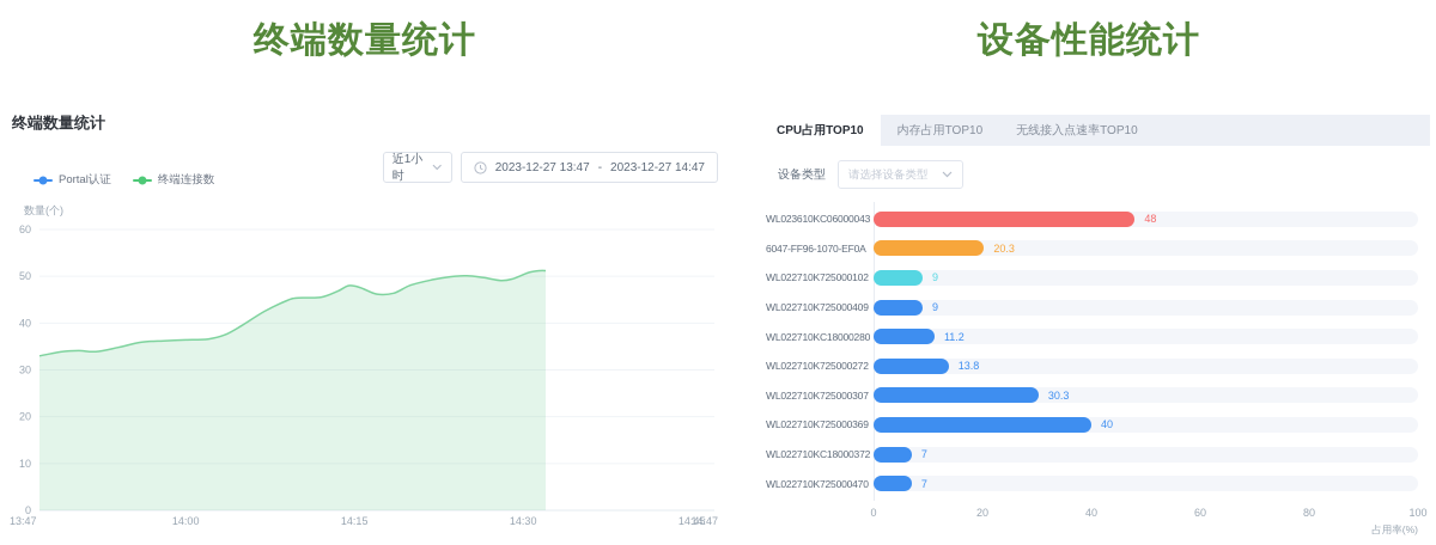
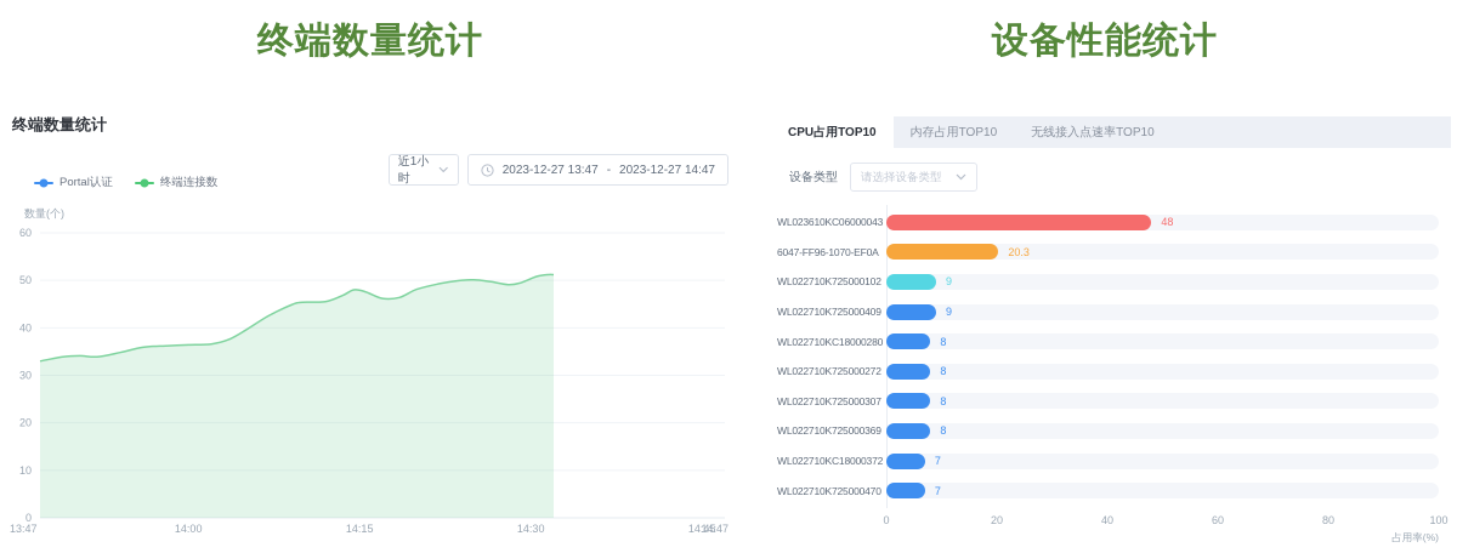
CPU占用TOP10/WL022710KC18000280: 11.2 -> 8
CPU占用TOP10/WL022710K725000272: 13.8 -> 8
CPU占用TOP10/WL022710K725000307: 30.3 -> 8
CPU占用TOP10/WL022710K725000369: 40 -> 8
